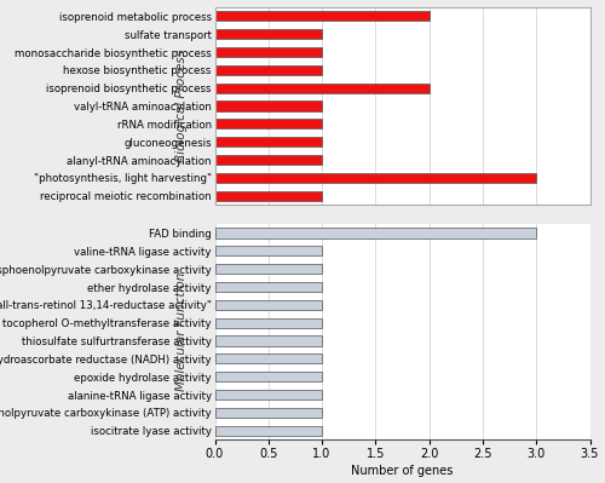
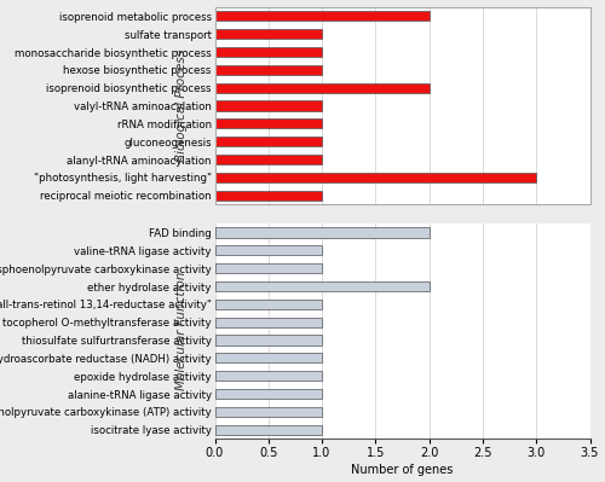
FAD binding: 3 -> 2
ether hydrolase activity: 1 -> 2
